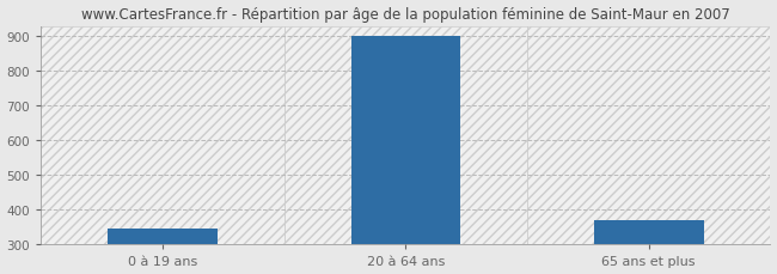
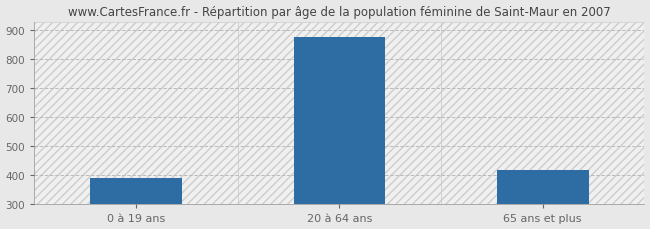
0 à 19 ans: 345 -> 390
20 à 64 ans: 900 -> 875
65 ans et plus: 370 -> 420
